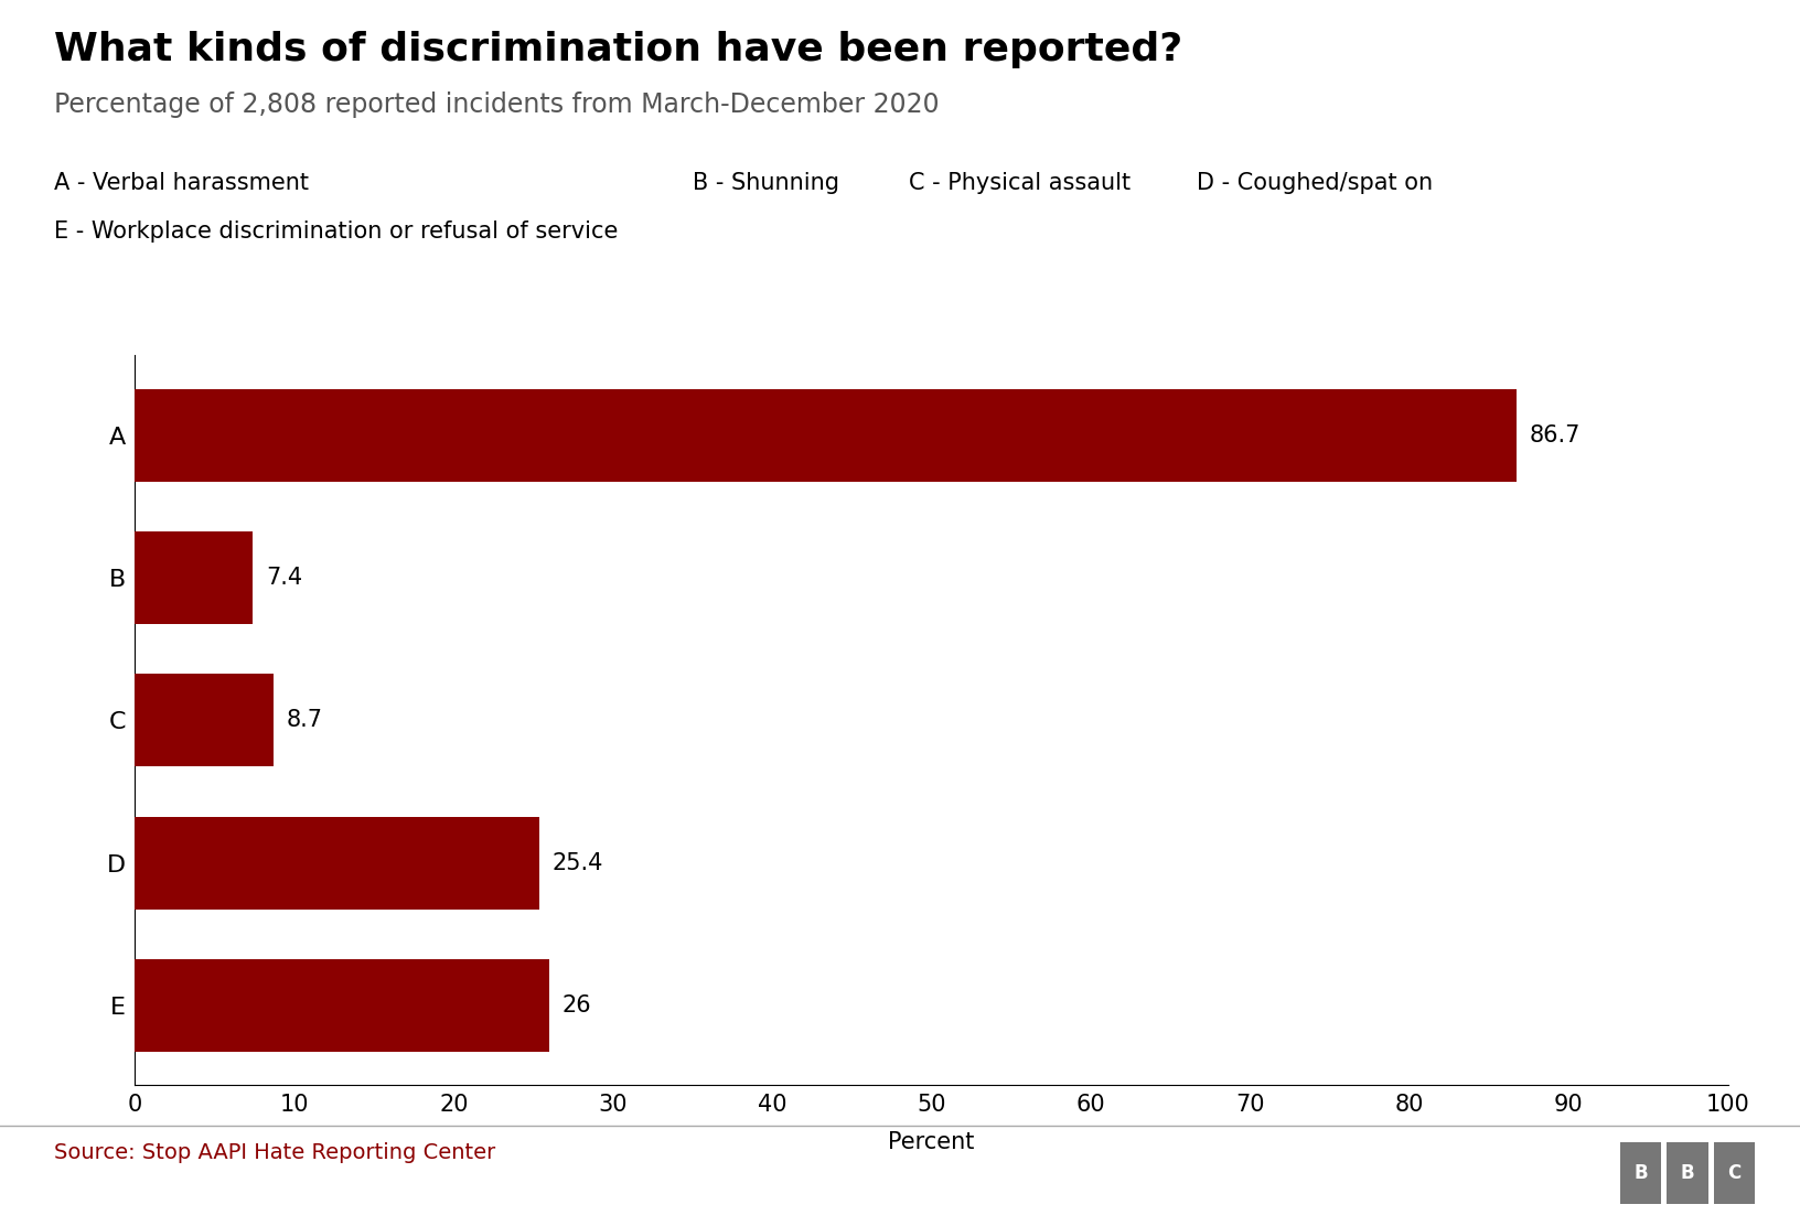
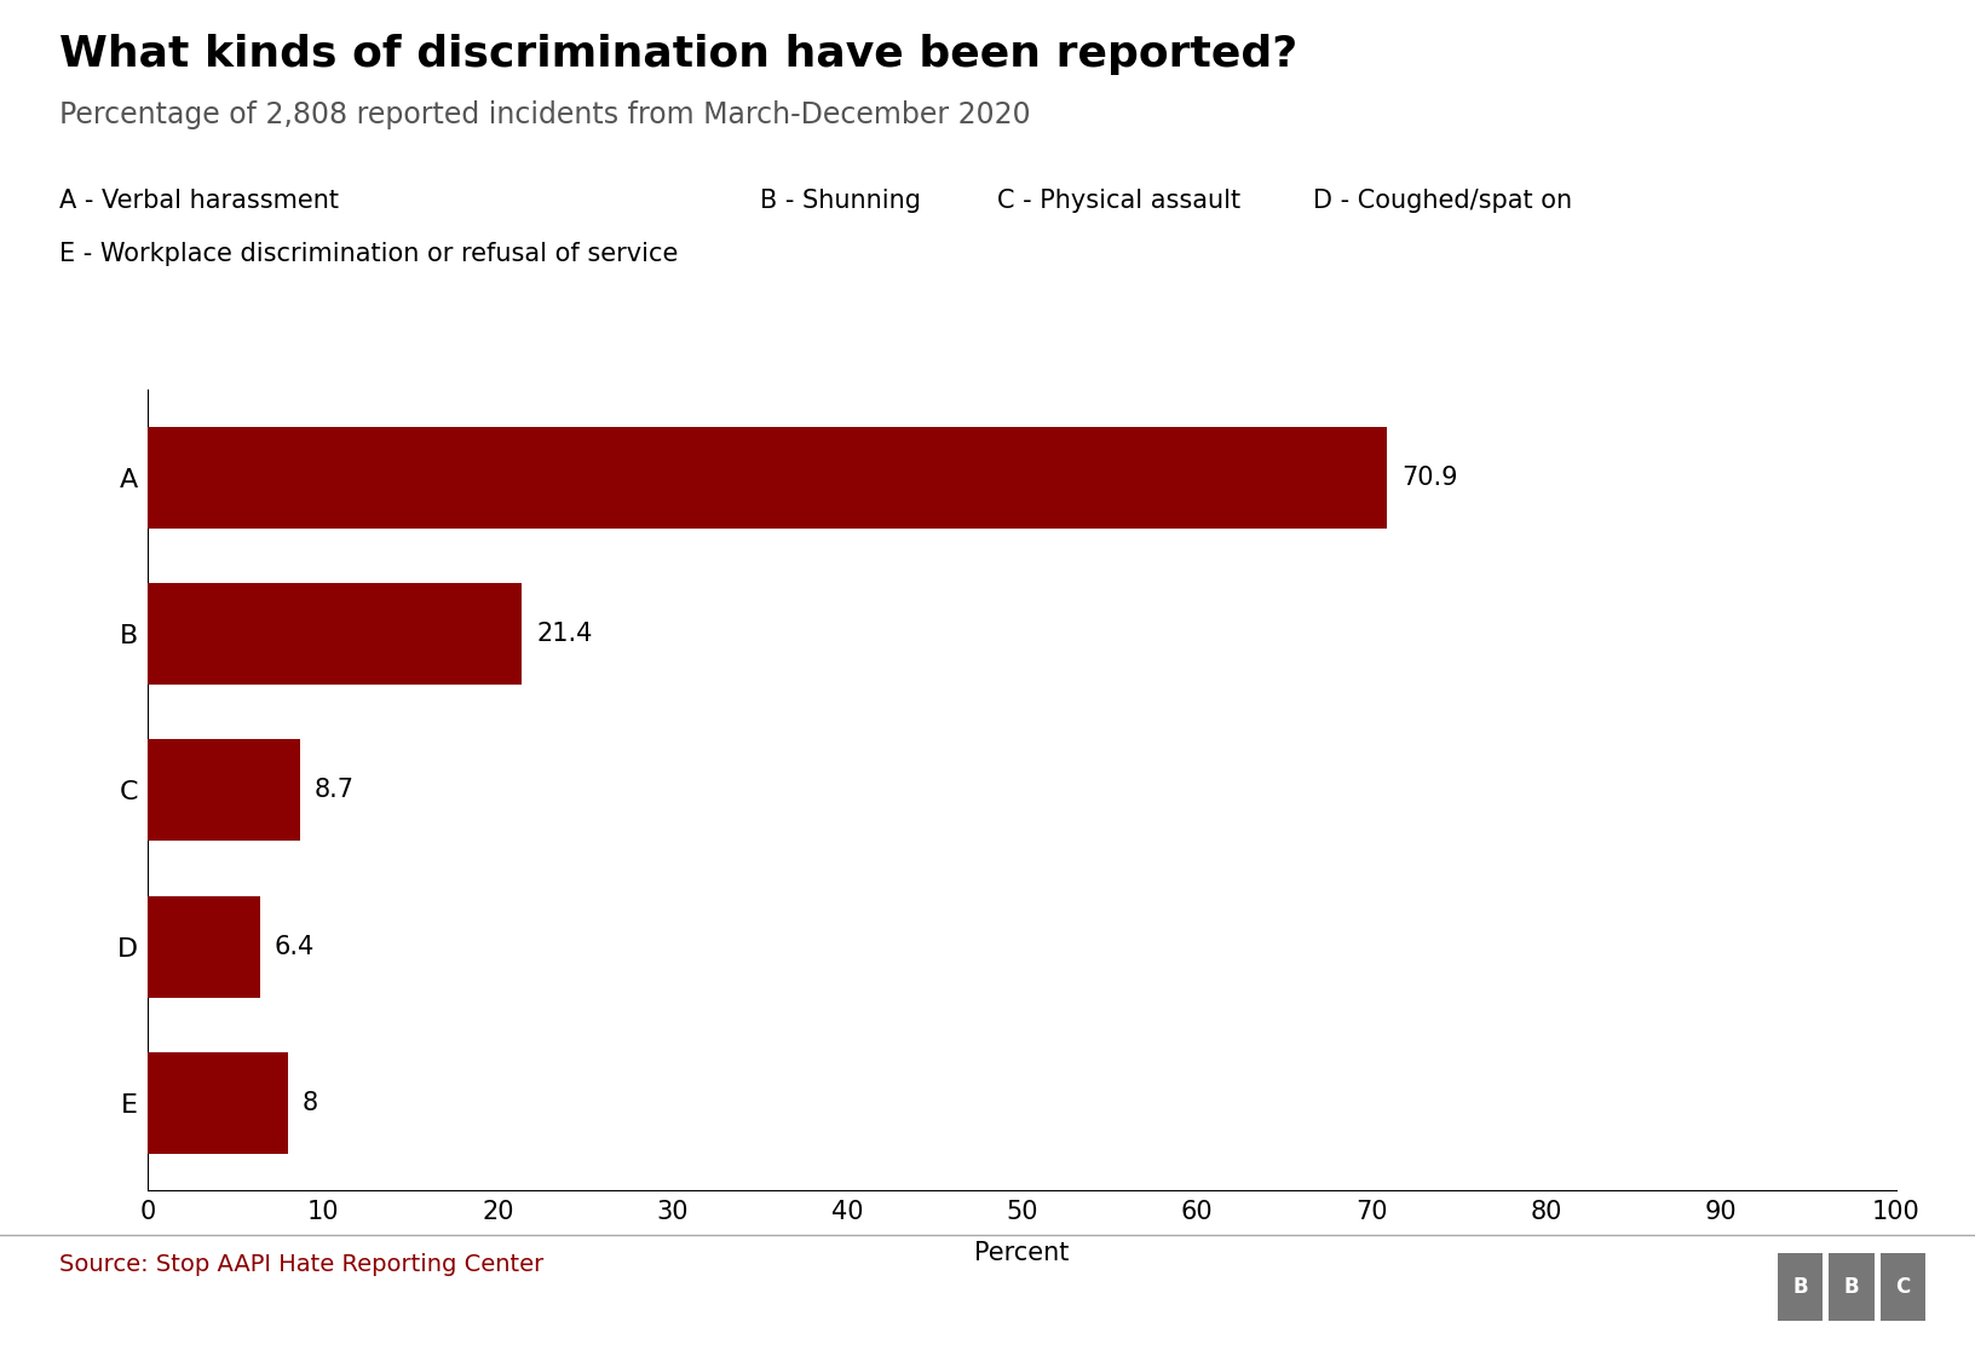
A: 86.7 -> 70.9
B: 7.4 -> 21.4
D: 25.4 -> 6.4
E: 26 -> 8
